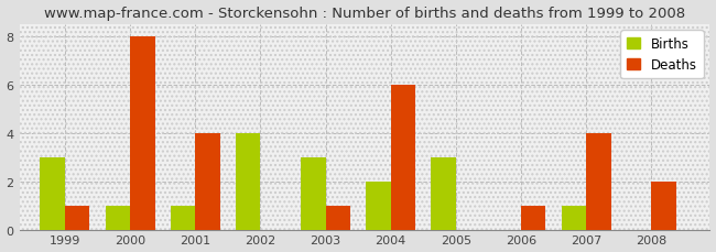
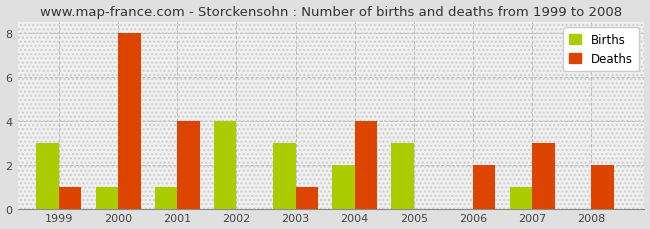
Deaths/2004: 6 -> 4
Deaths/2006: 1 -> 2
Deaths/2007: 4 -> 3
